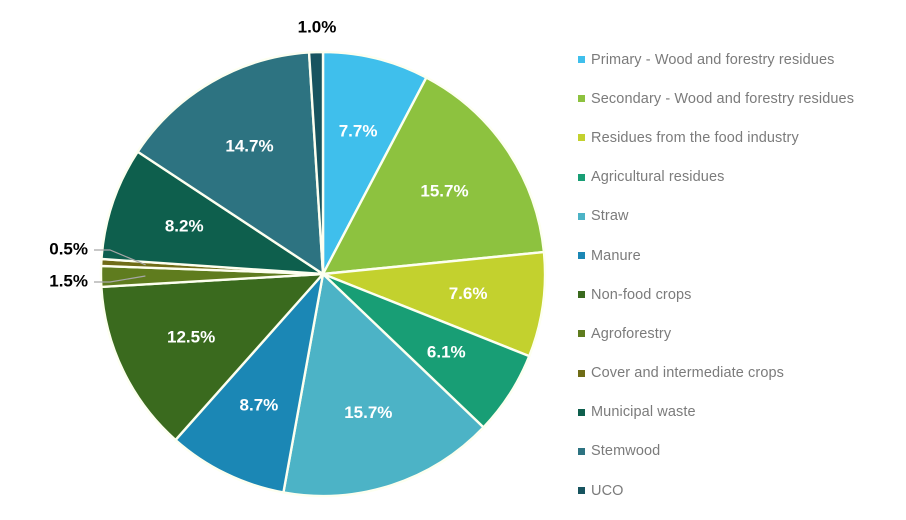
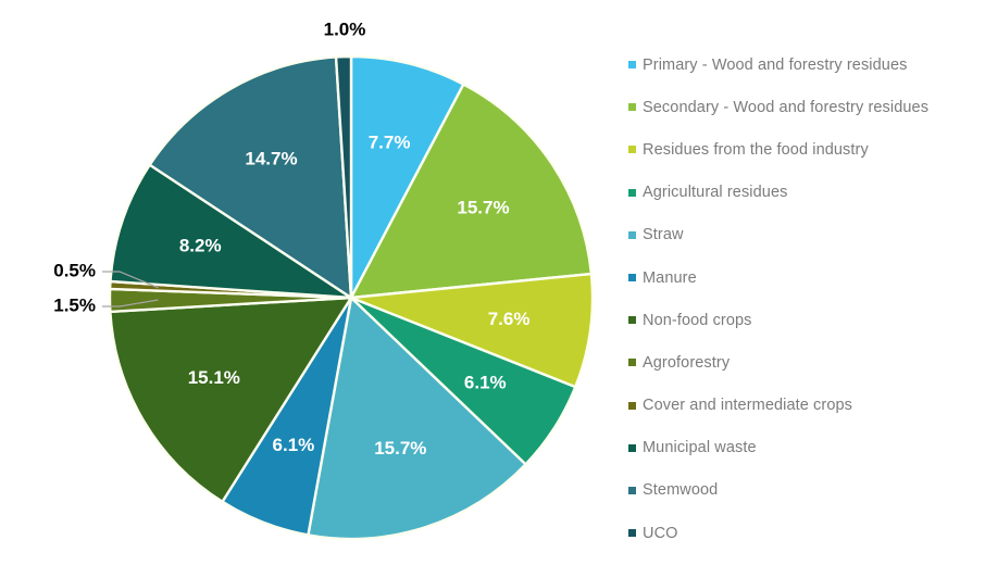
Manure: 8.7% -> 6.1%
Non-food crops: 12.5% -> 15.1%
